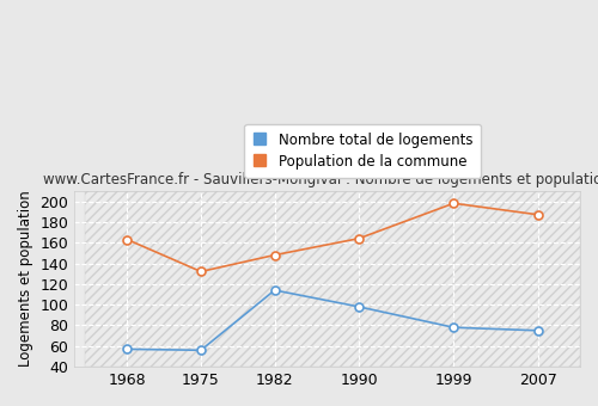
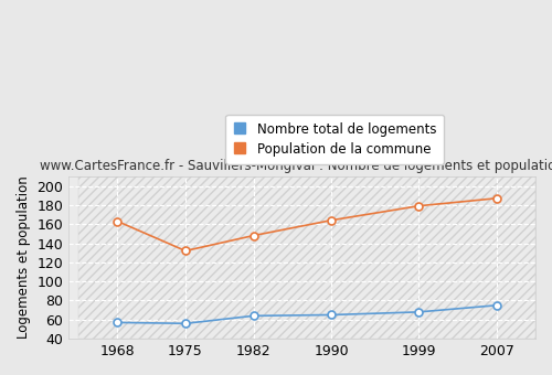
Nombre total de logements/1982: 114 -> 64
Nombre total de logements/1990: 98 -> 65
Nombre total de logements/1999: 78 -> 68
Population de la commune/1999: 198 -> 179
